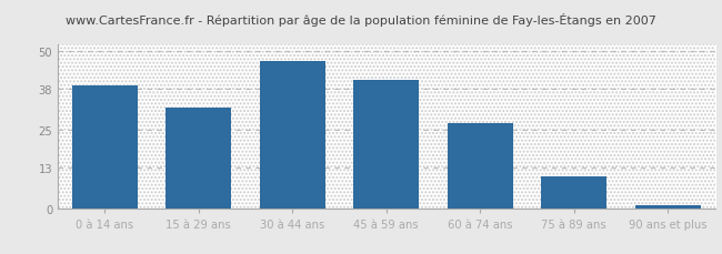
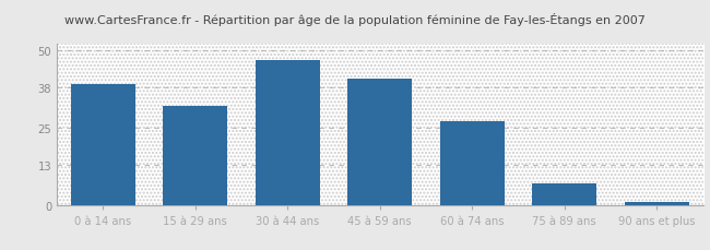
75 à 89 ans: 10 -> 7
